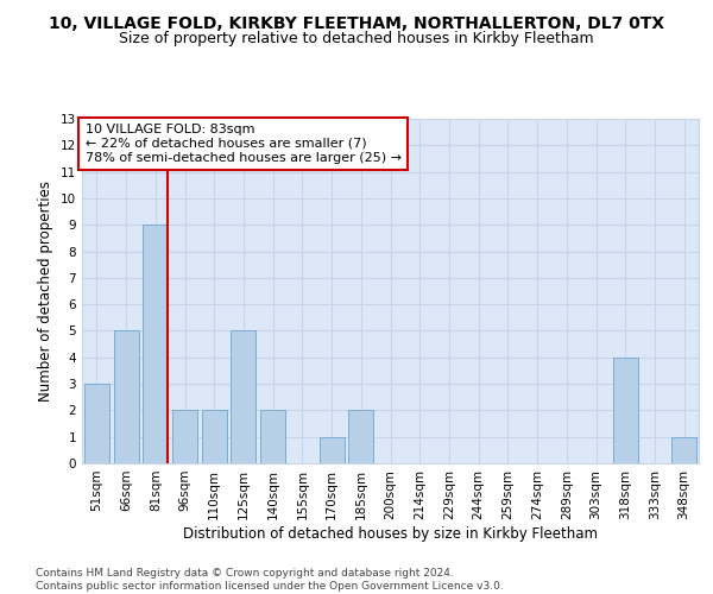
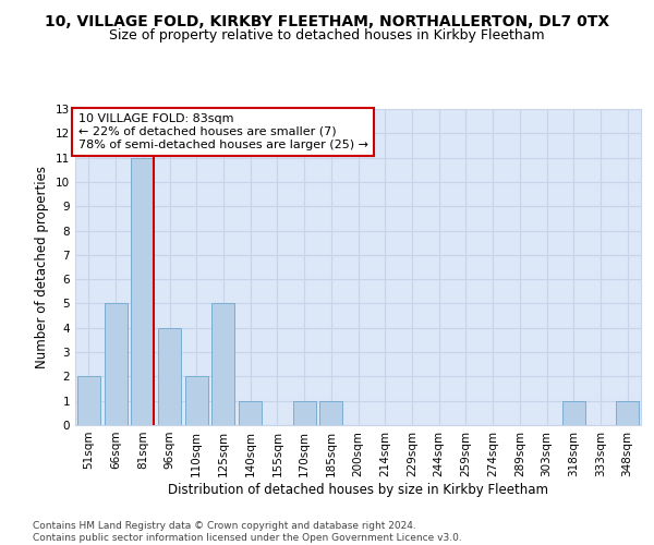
51sqm: 3 -> 2
81sqm: 9 -> 11
96sqm: 2 -> 4
140sqm: 2 -> 1
185sqm: 2 -> 1
318sqm: 4 -> 1
